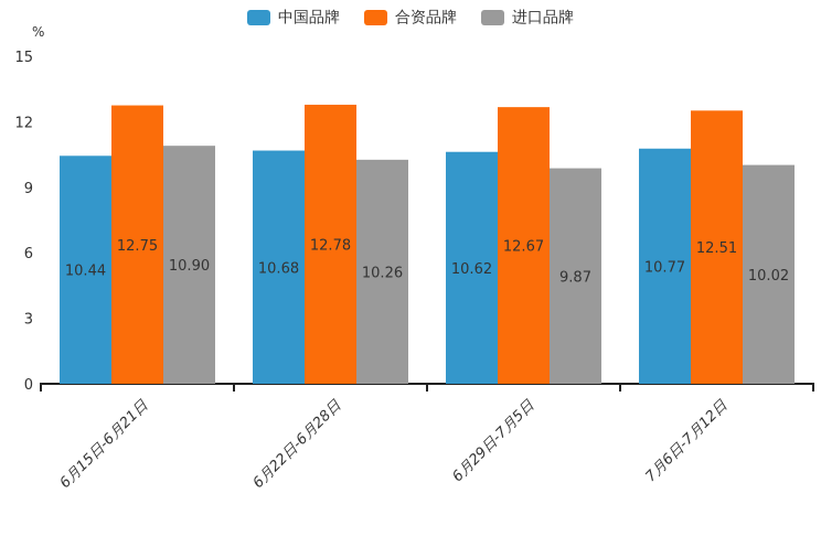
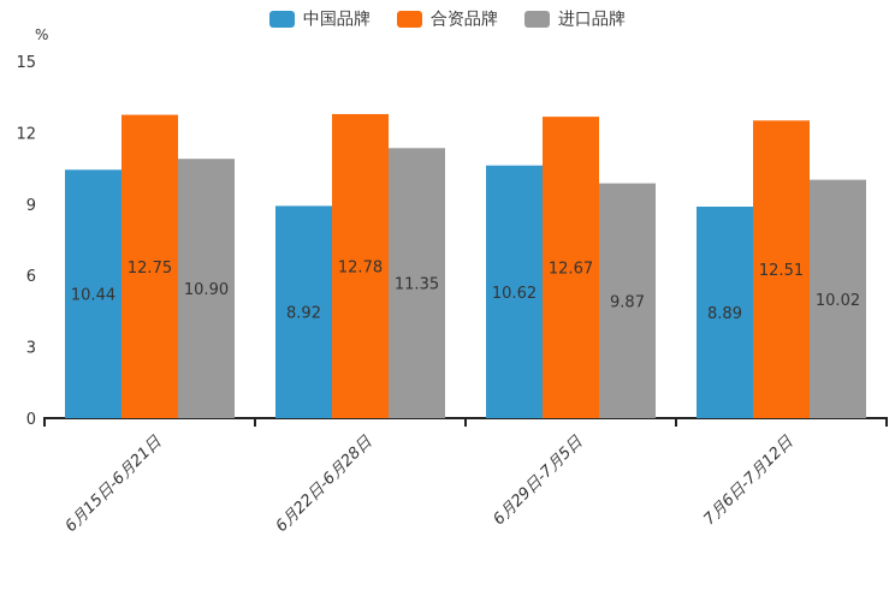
中国品牌/6月22日-6月28日: 10.68 -> 8.92
进口品牌/6月22日-6月28日: 10.26 -> 11.35
中国品牌/7月6日-7月12日: 10.77 -> 8.89
